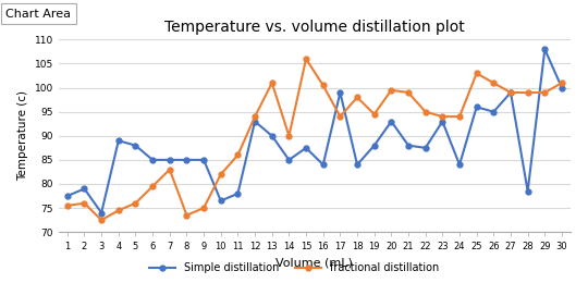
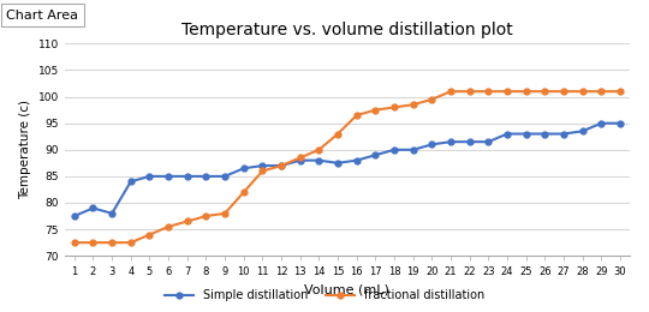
fractional distillation/1: 75.5 -> 72.5
fractional distillation/2: 76.0 -> 72.5
Simple distillation/3: 74.0 -> 78.0
Simple distillation/4: 89.0 -> 84.0
fractional distillation/4: 74.5 -> 72.5
Simple distillation/5: 88.0 -> 85.0
fractional distillation/5: 76.0 -> 74.0
fractional distillation/6: 79.5 -> 75.5
fractional distillation/7: 83.0 -> 76.5
fractional distillation/8: 73.5 -> 77.5
fractional distillation/9: 75.0 -> 78.0
Simple distillation/10: 76.5 -> 86.5
Simple distillation/11: 78.0 -> 87.0
Simple distillation/12: 93.0 -> 87.0
fractional distillation/12: 94.0 -> 87.0
Simple distillation/13: 90.0 -> 88.0
fractional distillation/13: 101.0 -> 88.5
Simple distillation/14: 85.0 -> 88.0
fractional distillation/15: 106.0 -> 93.0
Simple distillation/16: 84.0 -> 88.0
fractional distillation/16: 100.5 -> 96.5
Simple distillation/17: 99.0 -> 89.0
fractional distillation/17: 94.0 -> 97.5
Simple distillation/18: 84.0 -> 90.0
Simple distillation/19: 88.0 -> 90.0
fractional distillation/19: 94.5 -> 98.5
Simple distillation/20: 93.0 -> 91.0
Simple distillation/21: 88.0 -> 91.5
fractional distillation/21: 99.0 -> 101.0
Simple distillation/22: 87.5 -> 91.5
fractional distillation/22: 95.0 -> 101.0
Simple distillation/23: 93.0 -> 91.5
fractional distillation/23: 94.0 -> 101.0
Simple distillation/24: 84.0 -> 93.0
fractional distillation/24: 94.0 -> 101.0
Simple distillation/25: 96.0 -> 93.0
fractional distillation/25: 103.0 -> 101.0
Simple distillation/26: 95.0 -> 93.0
Simple distillation/27: 99.0 -> 93.0
fractional distillation/27: 99.0 -> 101.0
Simple distillation/28: 78.5 -> 93.5
fractional distillation/28: 99.0 -> 101.0
Simple distillation/29: 108.0 -> 95.0
fractional distillation/29: 99.0 -> 101.0
Simple distillation/30: 100.0 -> 95.0
